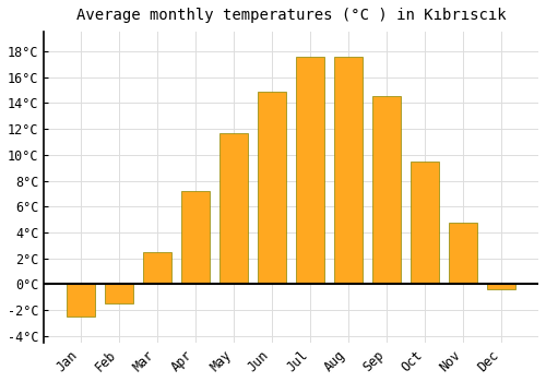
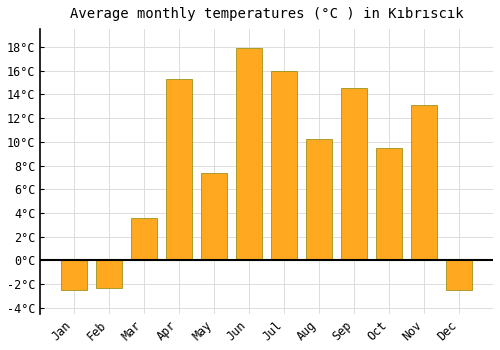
Feb: -1.5°C -> -2.3°C
Mar: 2.5°C -> 3.6°C
Apr: 7.2°C -> 15.3°C
May: 11.7°C -> 7.4°C
Jun: 14.9°C -> 17.9°C
Jul: 17.6°C -> 16.0°C
Aug: 17.6°C -> 10.2°C
Nov: 4.8°C -> 13.1°C
Dec: -0.4°C -> -2.5°C
